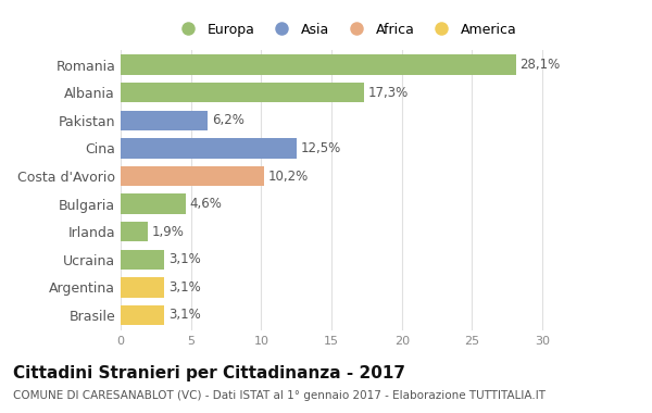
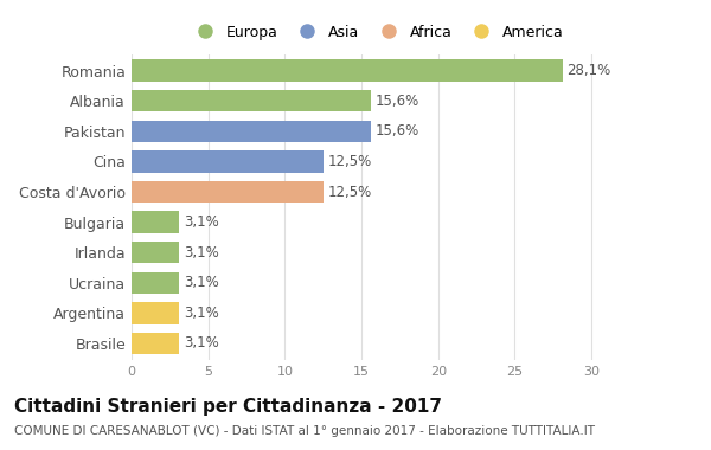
Albania: 17,3% -> 15,6%
Pakistan: 6,2% -> 15,6%
Costa d'Avorio: 10,2% -> 12,5%
Bulgaria: 4,6% -> 3,1%
Irlanda: 1,9% -> 3,1%
